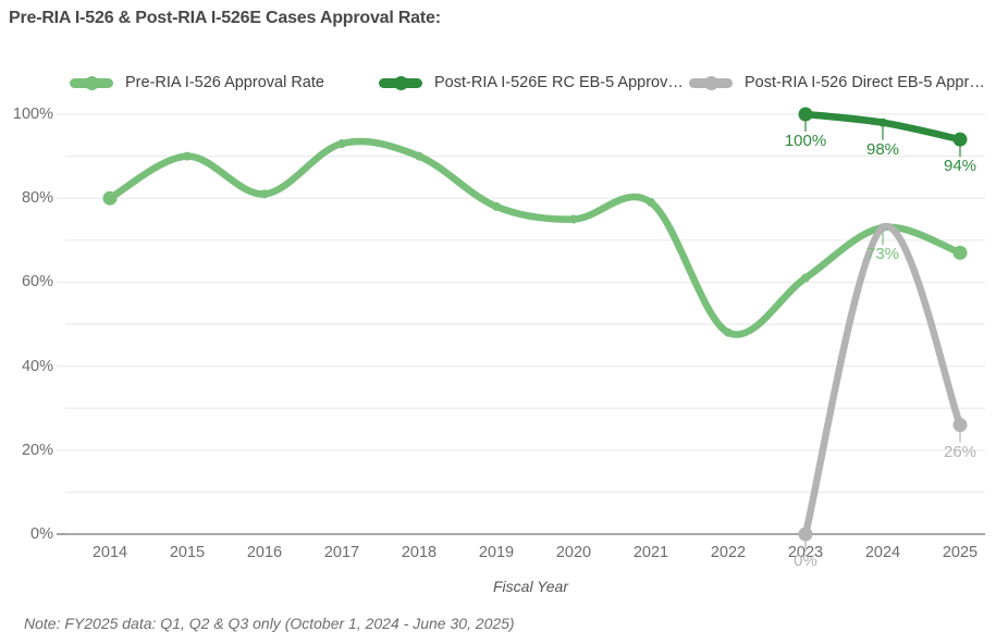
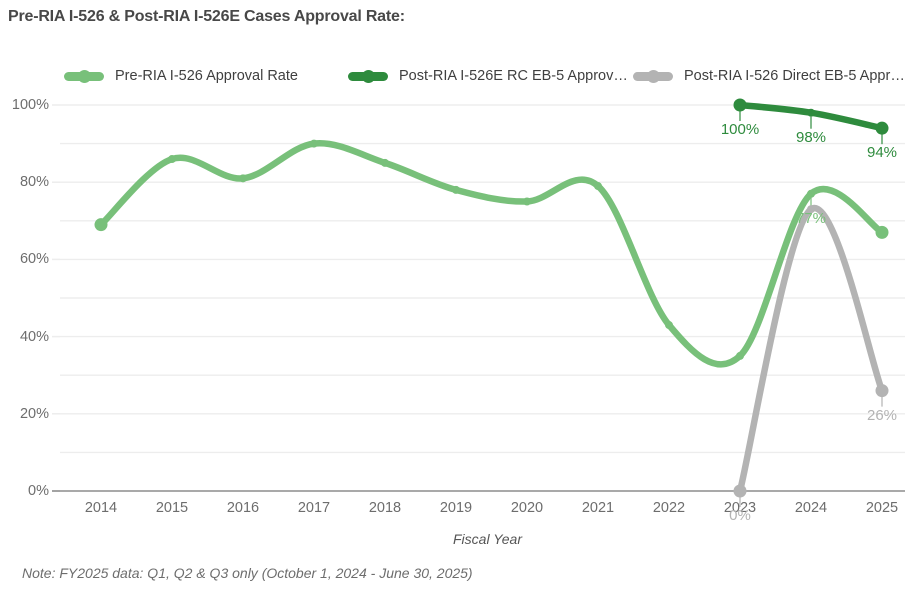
Pre-RIA I-526 Approval Rate/2014: 80% -> 69%
Pre-RIA I-526 Approval Rate/2015: 90% -> 86%
Pre-RIA I-526 Approval Rate/2017: 93% -> 90%
Pre-RIA I-526 Approval Rate/2018: 90% -> 85%
Pre-RIA I-526 Approval Rate/2022: 48% -> 43%
Pre-RIA I-526 Approval Rate/2023: 61% -> 35%
Pre-RIA I-526 Approval Rate/2024: 73% -> 77%
